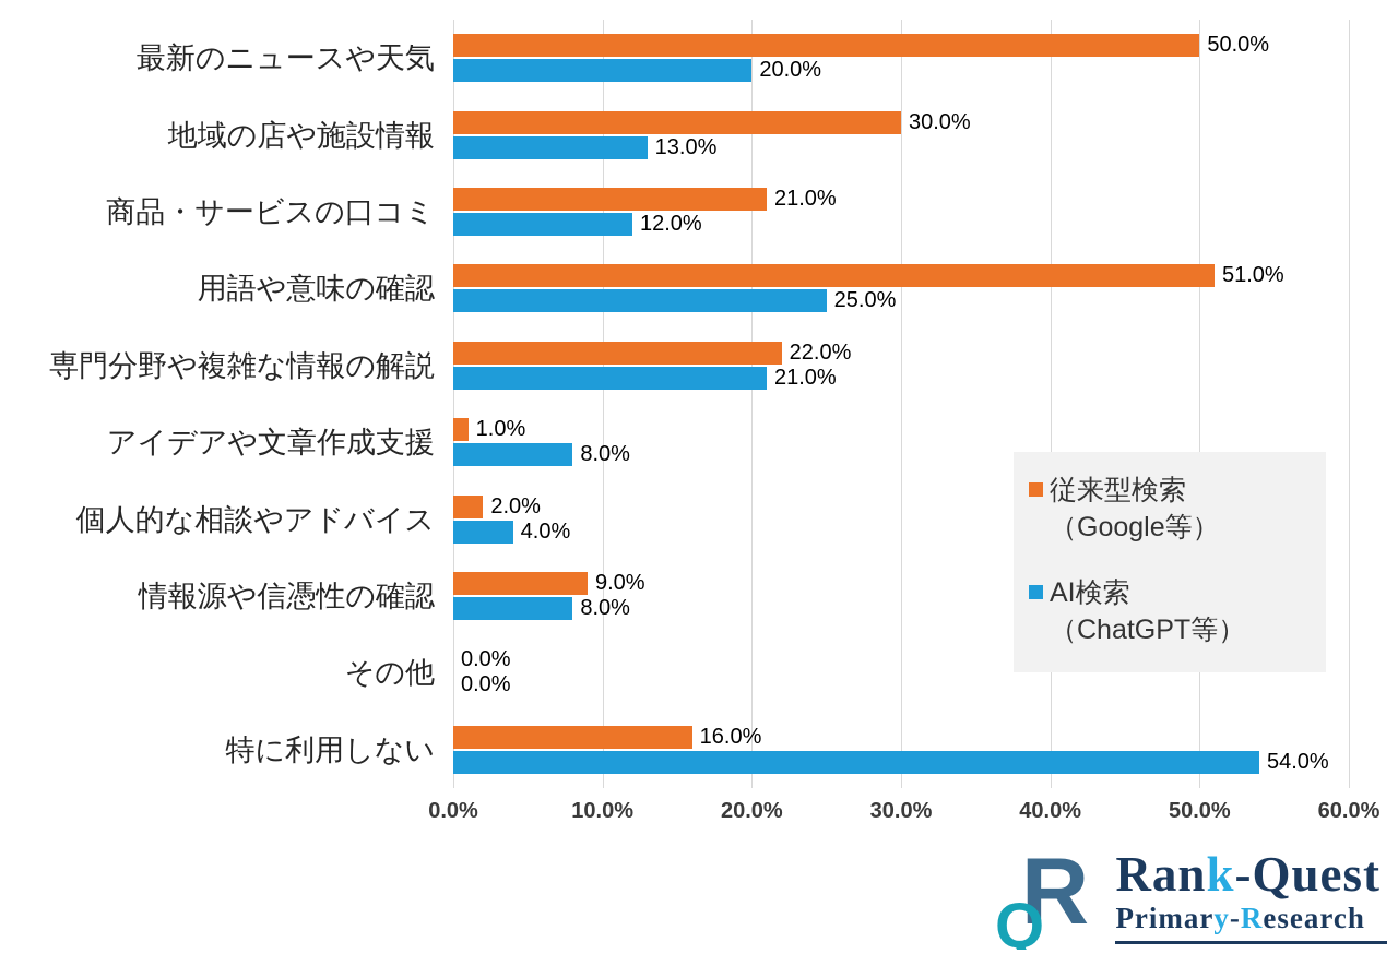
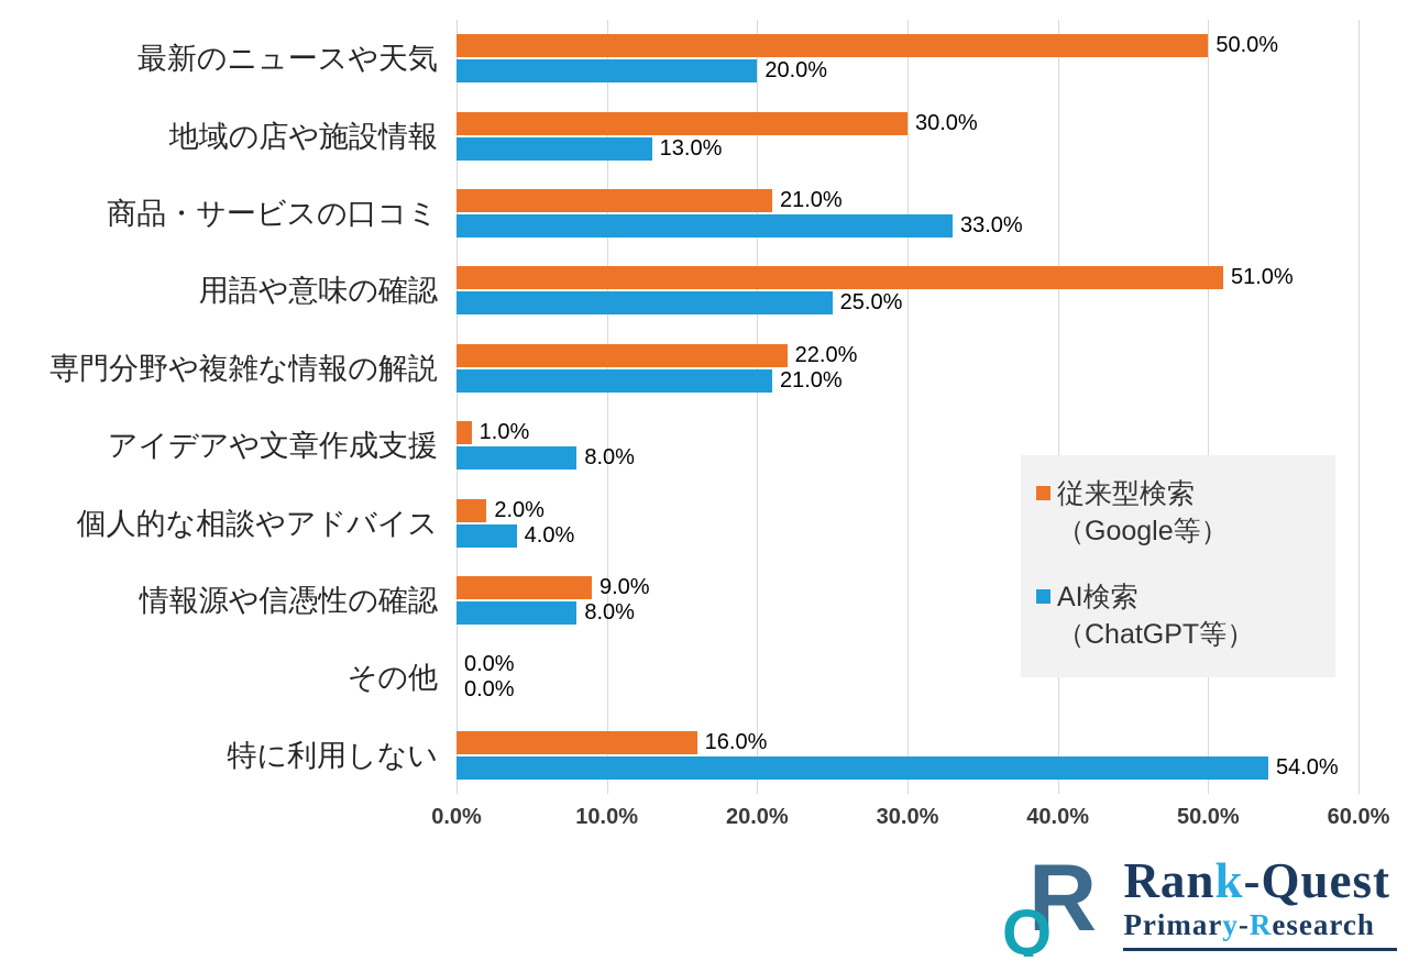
AI検索（ChatGPT等）/商品・サービスの口コミ: 12.0% -> 33.0%
